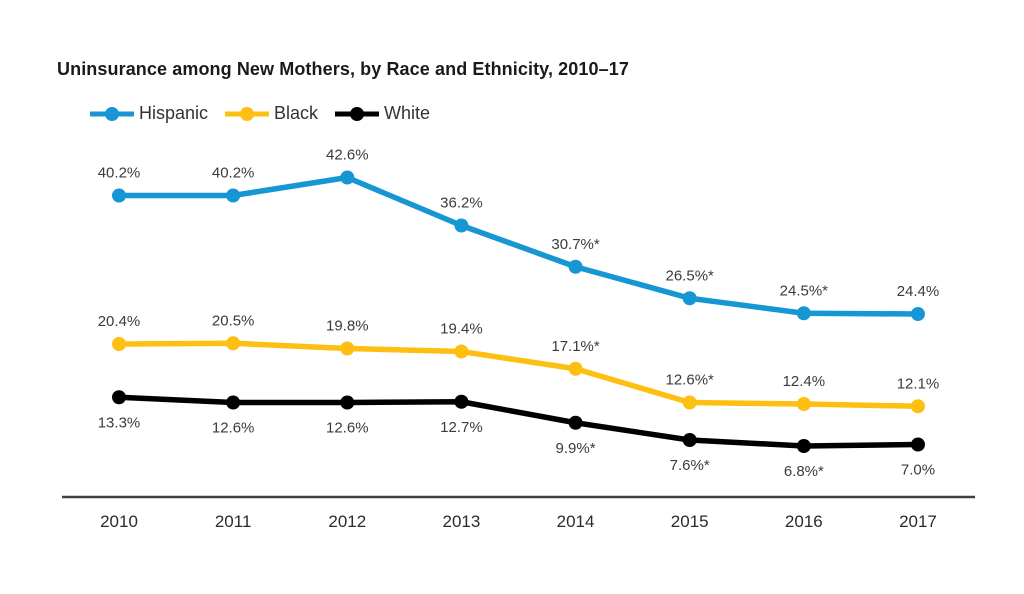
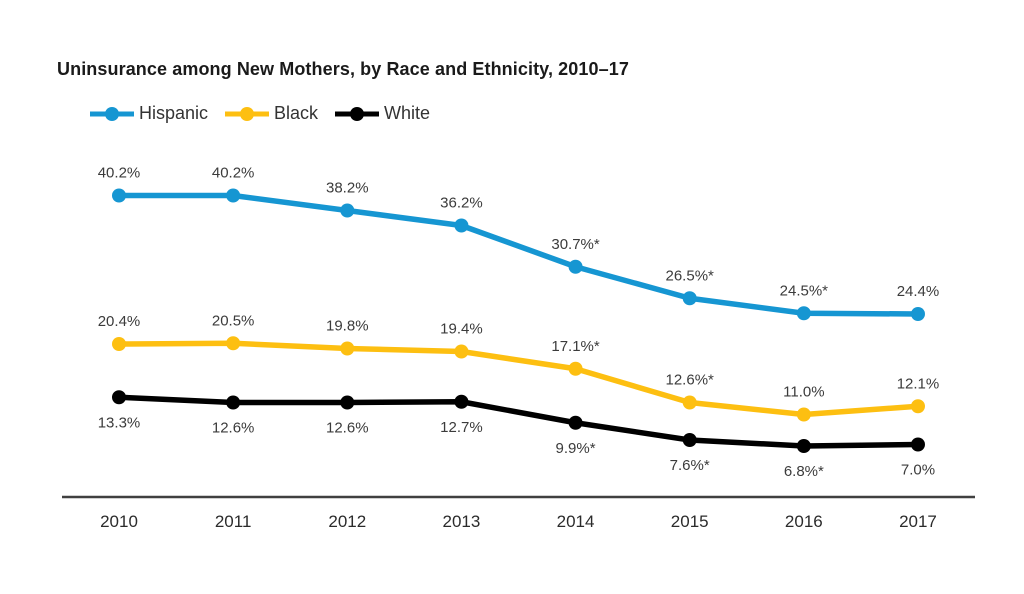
Hispanic/2012: 42.6% -> 38.2%
Black/2016: 12.4% -> 11.0%
